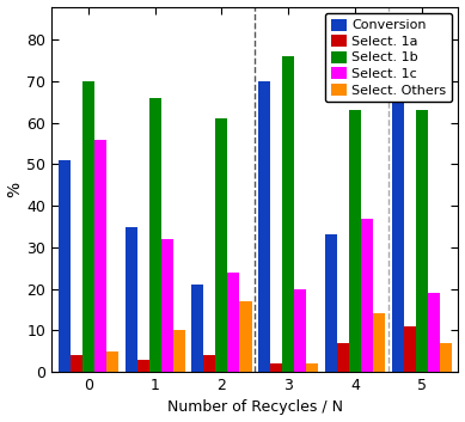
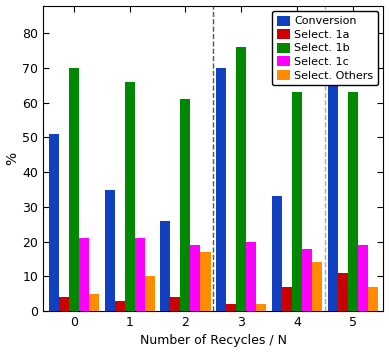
Select. 1c/0: 56 -> 21
Select. 1c/1: 32 -> 21
Conversion/2: 21 -> 26
Select. 1c/2: 24 -> 19
Select. 1c/4: 37 -> 18
